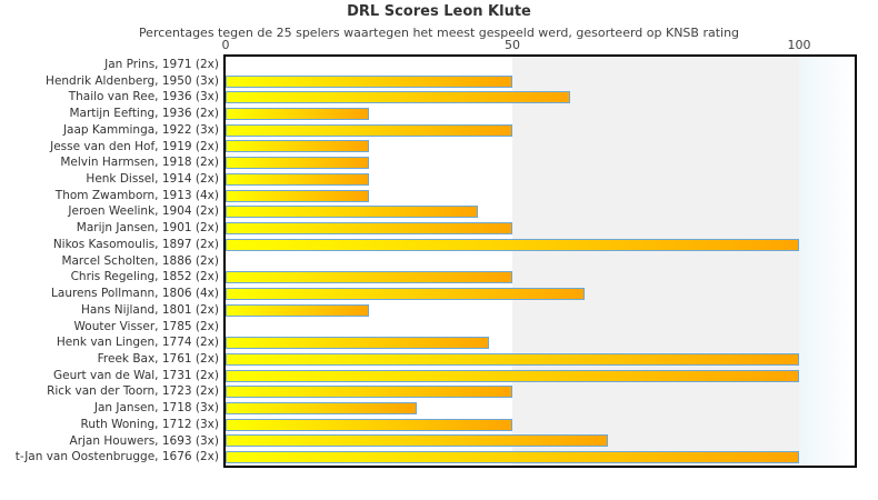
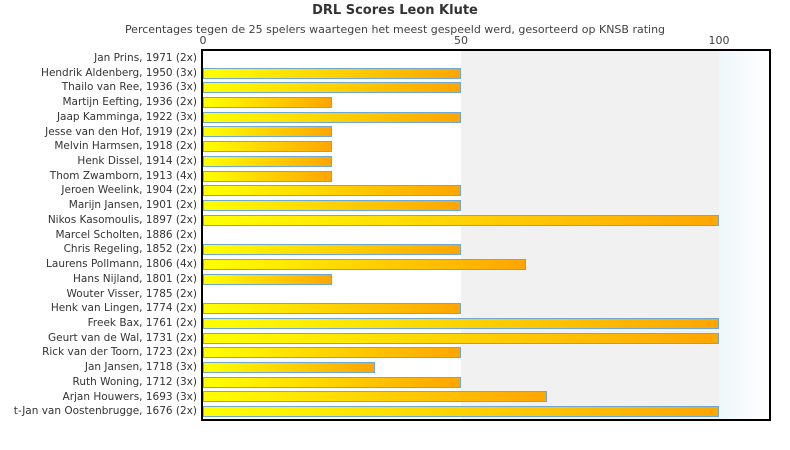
Thailo van Ree, 1936 (3x): 60 -> 50
Jeroen Weelink, 1904 (2x): 44 -> 50
Henk van Lingen, 1774 (2x): 46 -> 50
